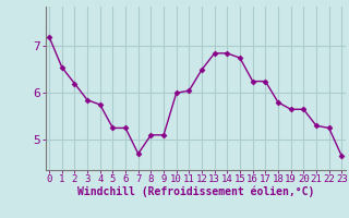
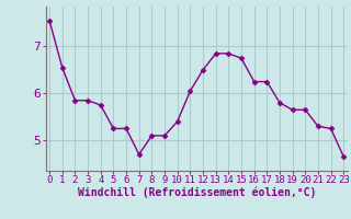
0: 7.20 -> 7.55
2: 6.20 -> 5.85
10: 6.00 -> 5.40
